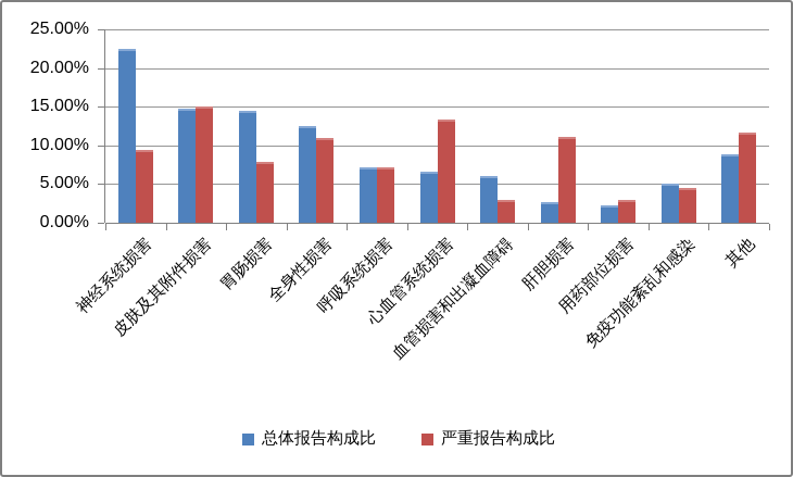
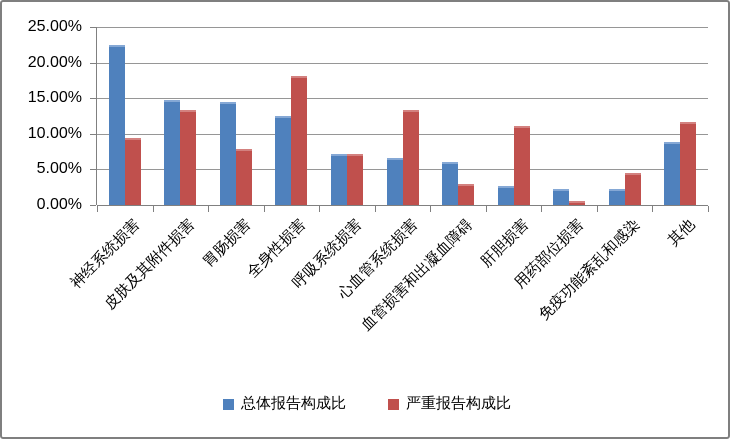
严重报告构成比/皮肤及其附件损害: 15% -> 13%
严重报告构成比/全身性损害: 11% -> 18%
严重报告构成比/用药部位损害: 3% -> 1%
总体报告构成比/免疫功能紊乱和感染: 5% -> 2%
